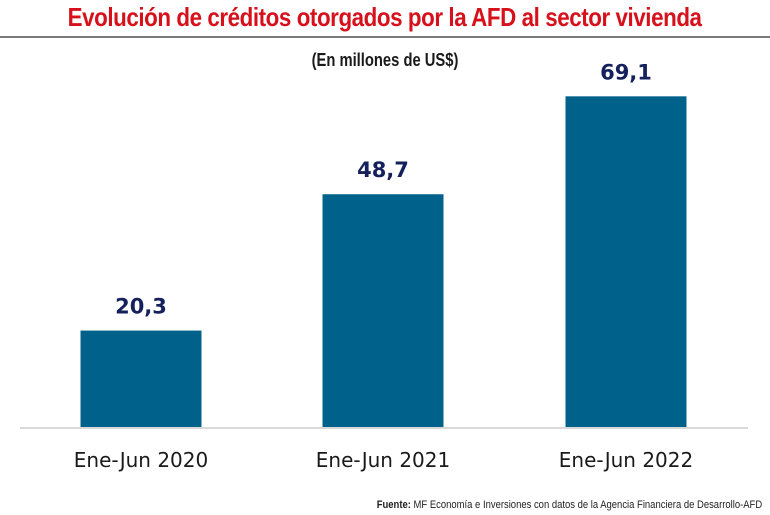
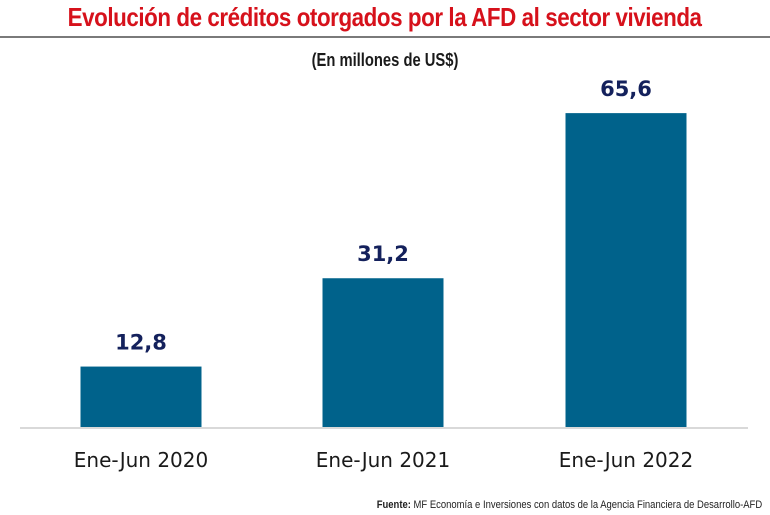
Ene-Jun 2020: 20,3 -> 12,8
Ene-Jun 2021: 48,7 -> 31,2
Ene-Jun 2022: 69,1 -> 65,6
